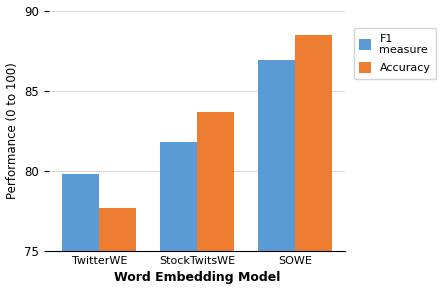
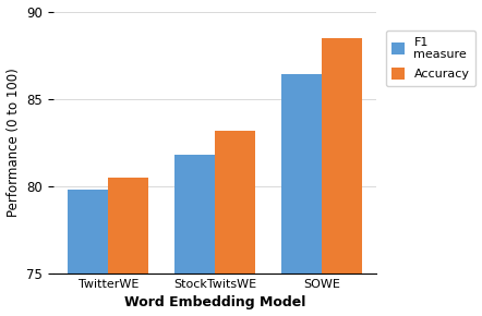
Accuracy/TwitterWE: 77.7 -> 80.5
Accuracy/StockTwitsWE: 83.7 -> 83.2
F1 measure/SOWE: 86.9 -> 86.4
